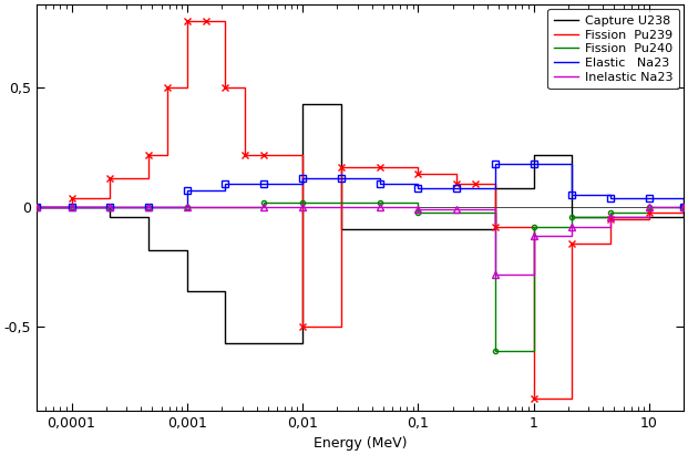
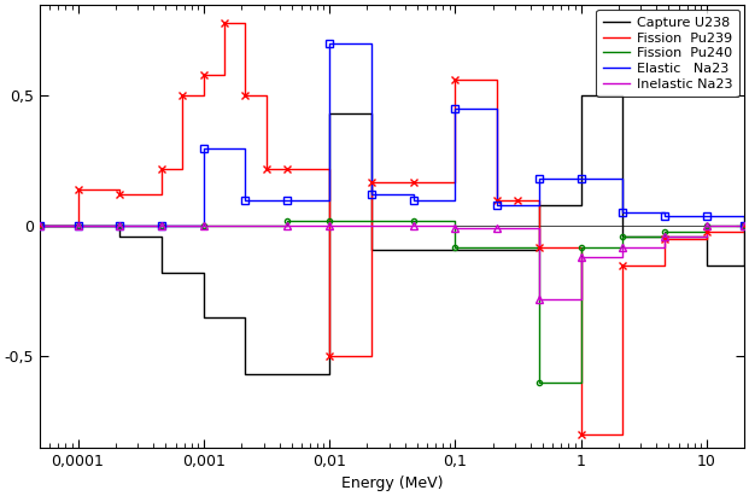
Fission Pu239/0,0001: 0,04 -> 0,14
Fission Pu239/0,001: 0,78 -> 0,58
Elastic Na23/0,001: 0,07 -> 0,30
Elastic Na23/0,01: 0,12 -> 0,70
Fission Pu239/0,1: 0,14 -> 0,56
Fission Pu240/0,1: -0,02 -> -0,08
Elastic Na23/0,1: 0,08 -> 0,45
Capture U238/1: 0,22 -> 0,50
Capture U238/10: -0,04 -> -0,15
